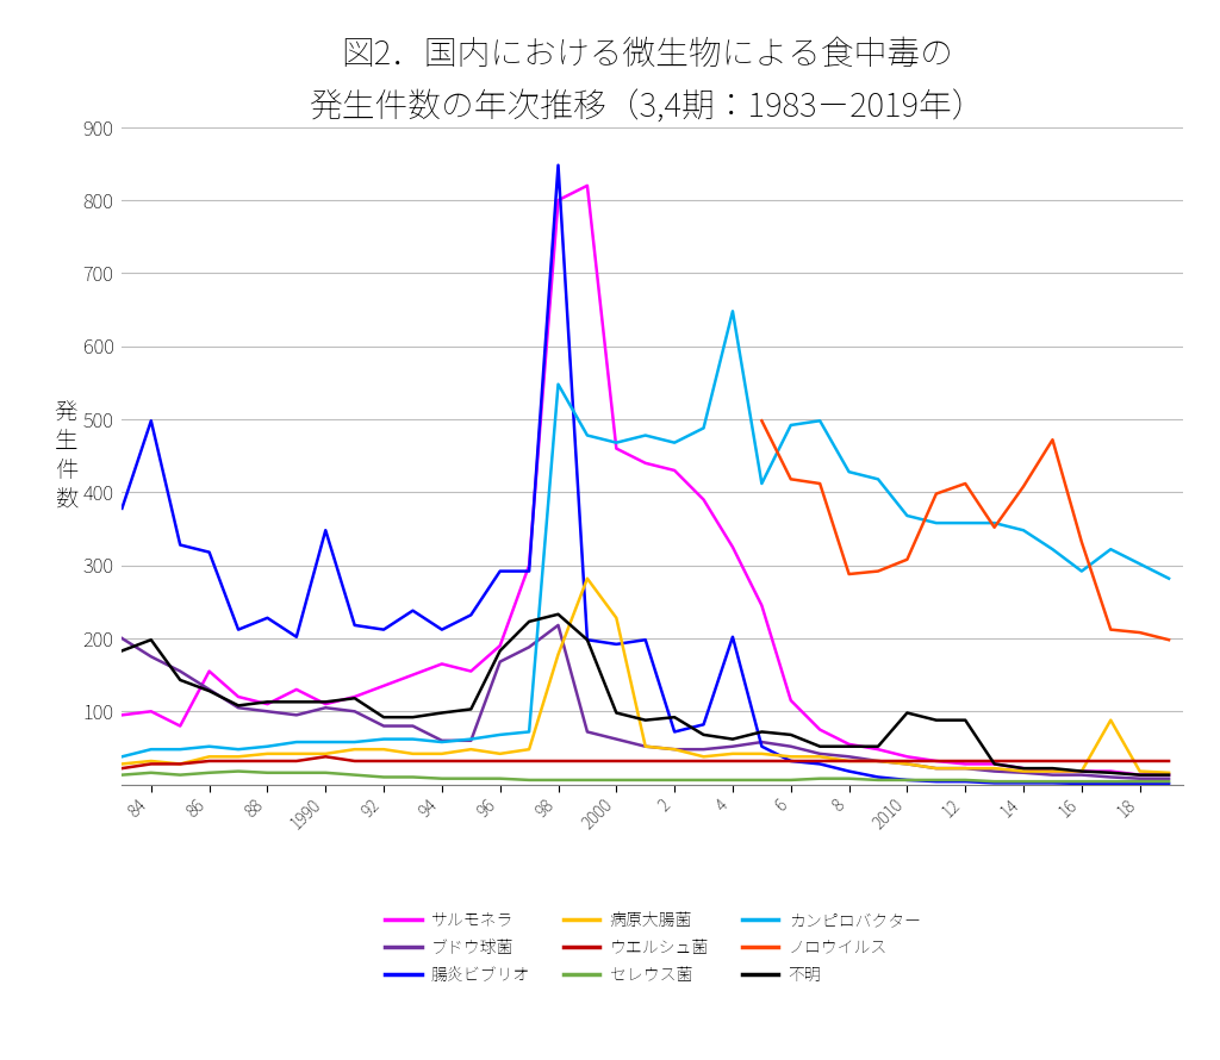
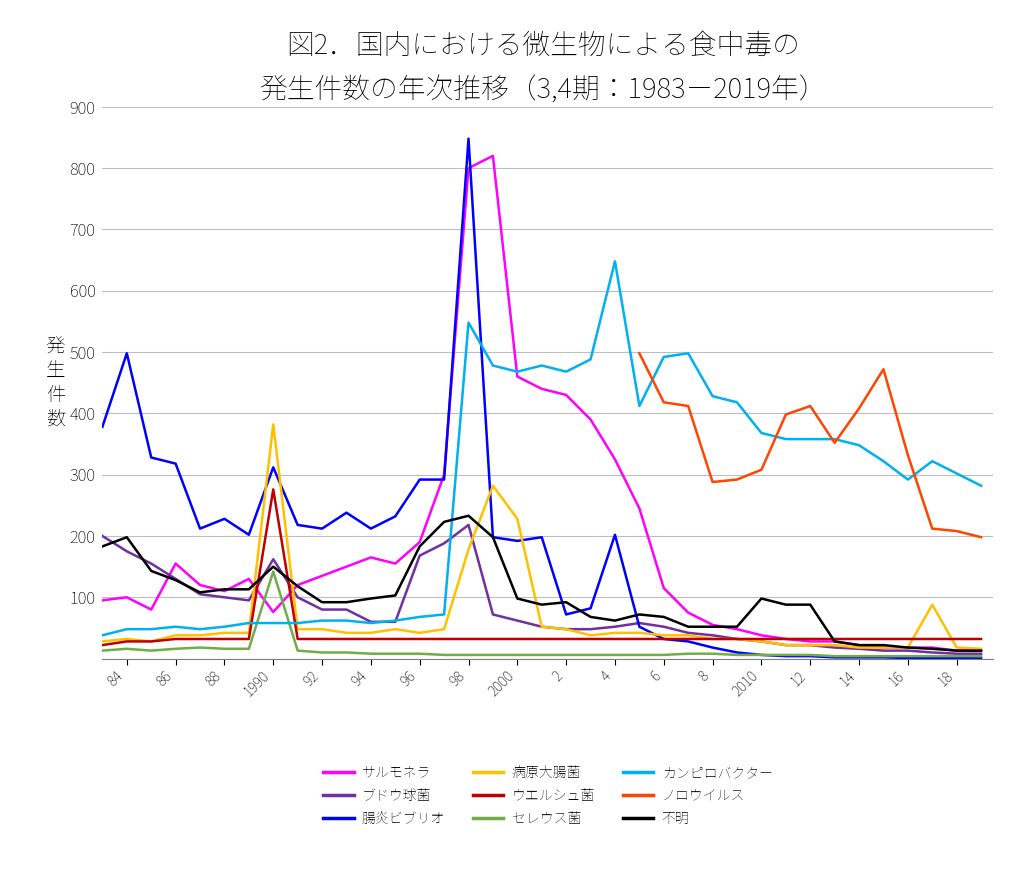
サルモネラ/1990: 110 -> 76
ブドウ球菌/1990: 105 -> 162
腸炎ビブリオ/1990: 348 -> 312
病原大腸菌/1990: 42 -> 382
ウエルシュ菌/1990: 38 -> 276
セレウス菌/1990: 16 -> 142
不明/1990: 113 -> 150
